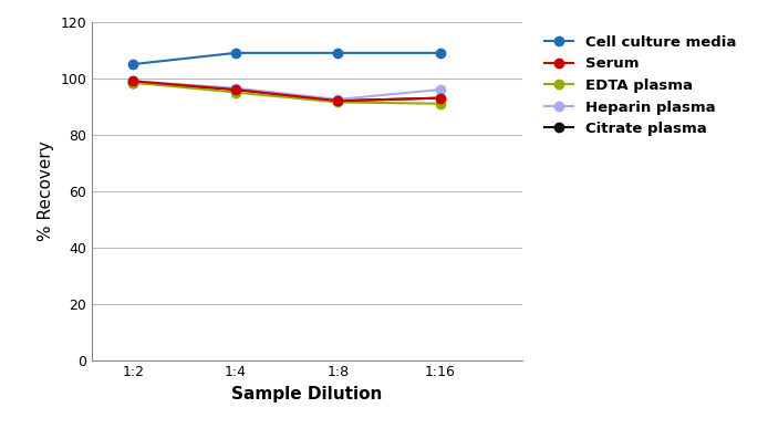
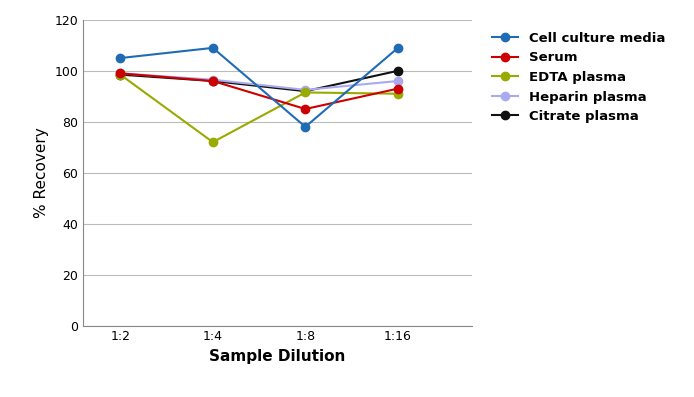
EDTA plasma/1:4: 95.0 -> 72.0
Cell culture media/1:8: 109 -> 78
Serum/1:8: 92 -> 85
Citrate plasma/1:16: 93.0 -> 100.0
